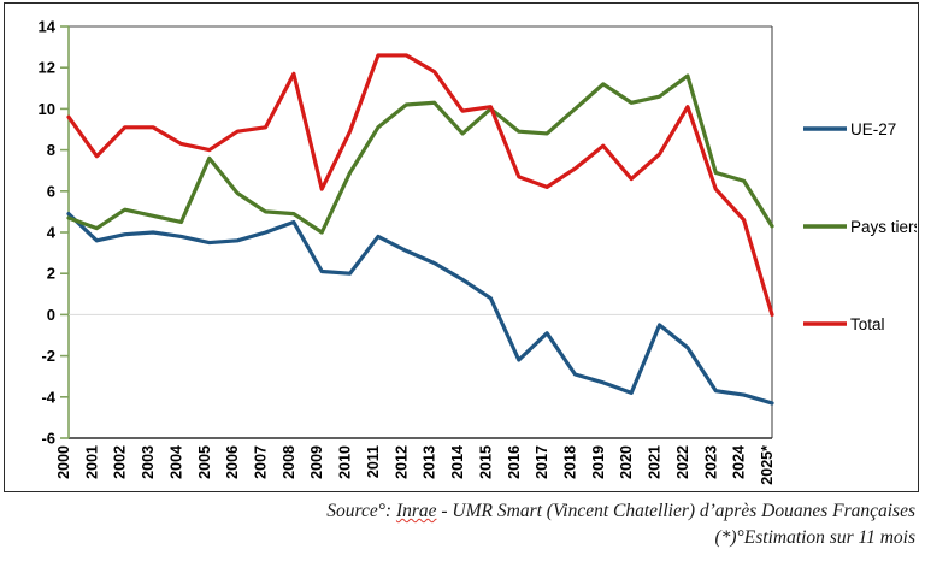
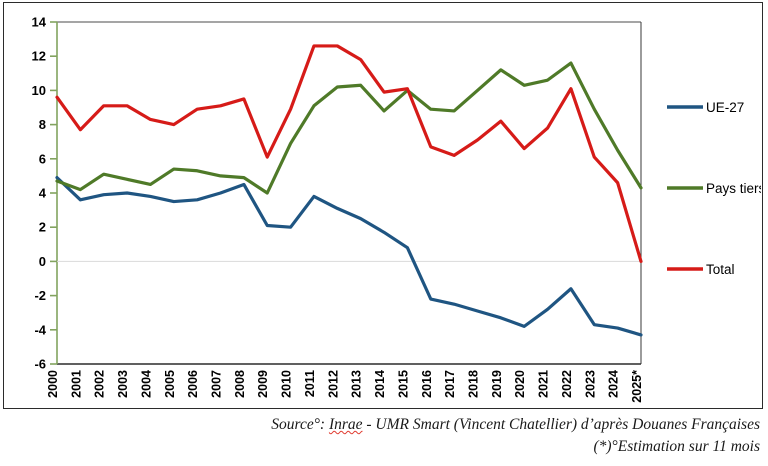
Pays tiers/2005: 7.6 -> 5.4
Pays tiers/2006: 5.9 -> 5.3
Total/2008: 11.7 -> 9.5
UE-27/2017: -0.9 -> -2.5
UE-27/2021: -0.5 -> -2.8
Pays tiers/2023: 6.9 -> 8.9
